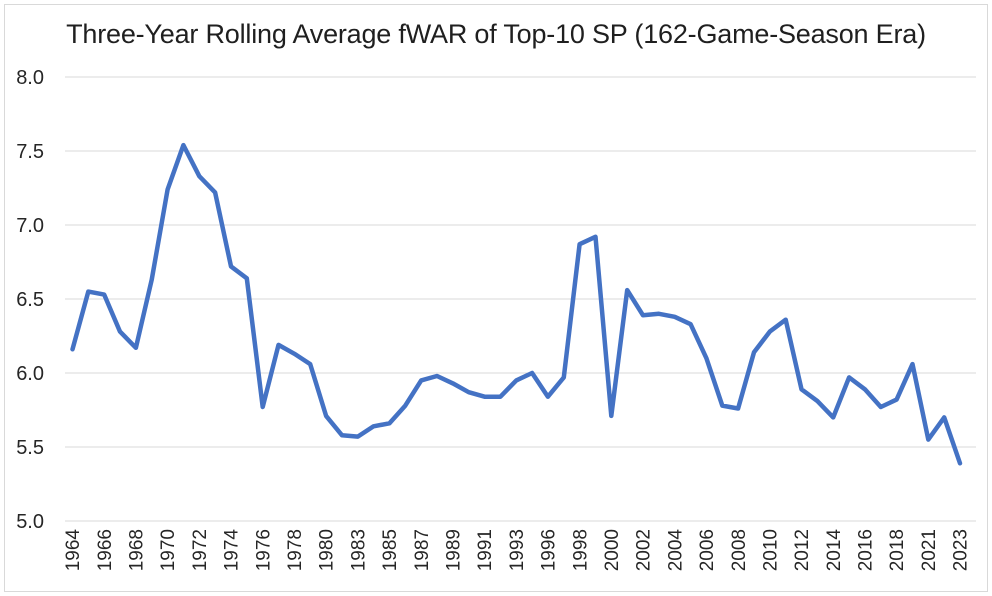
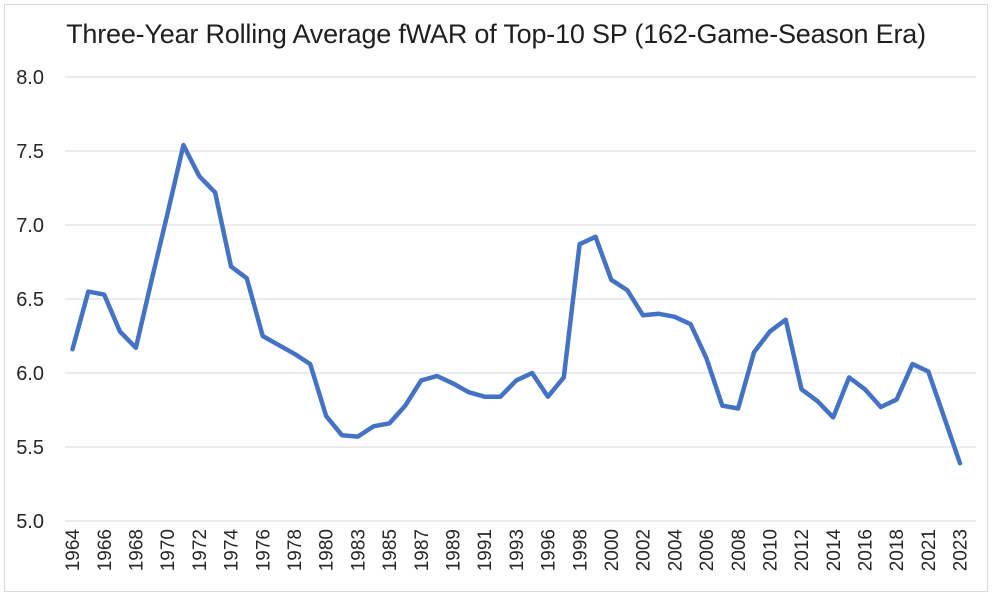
1970: 7.24 -> 7.08
1976: 5.77 -> 6.25
2000: 5.71 -> 6.63
2021: 5.55 -> 6.01
